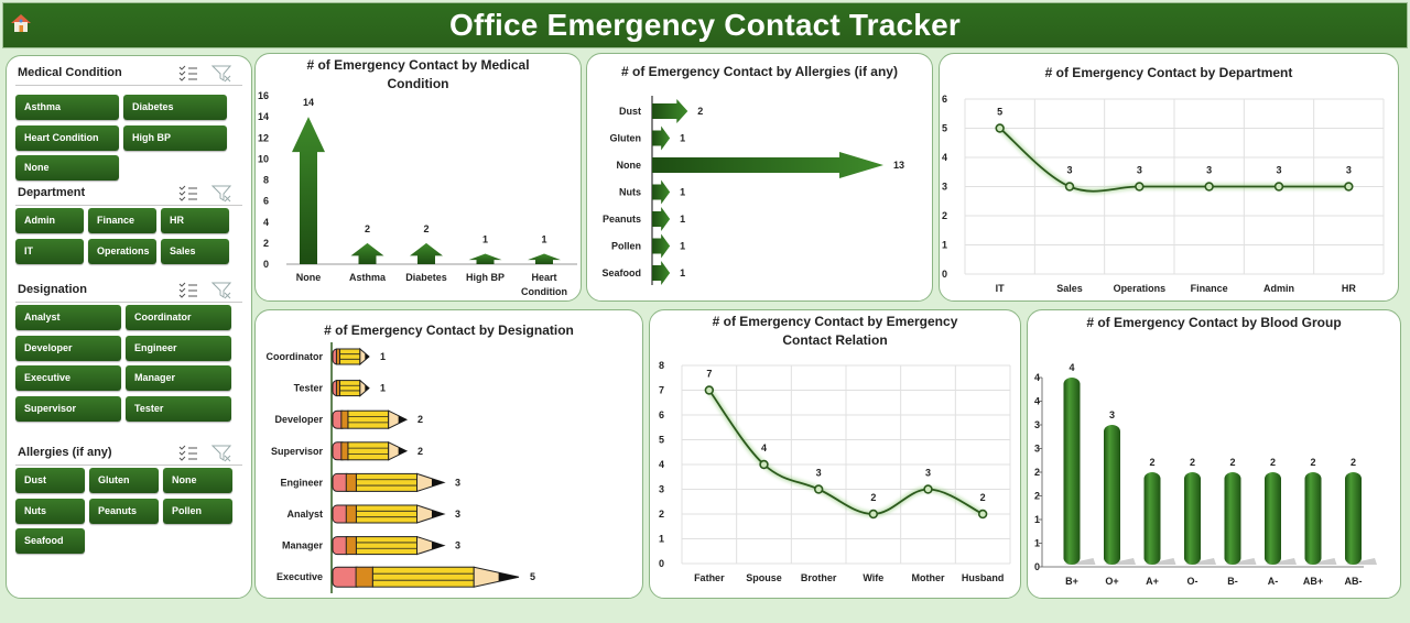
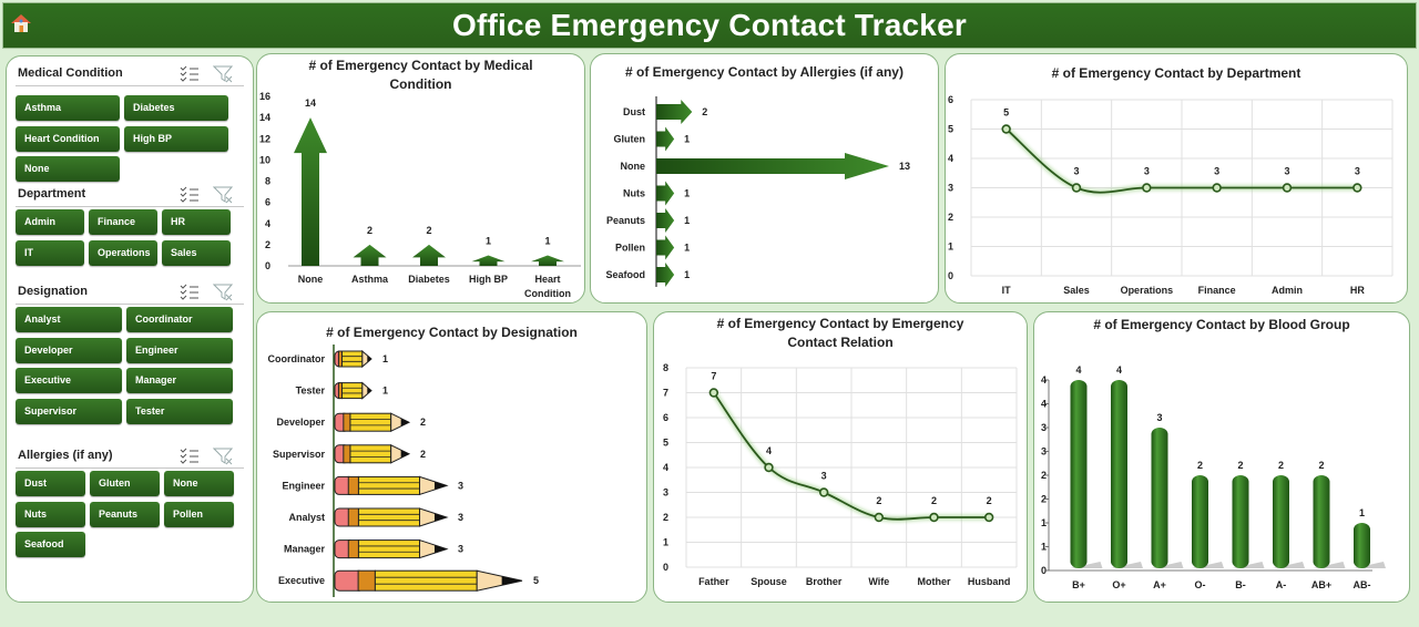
# of Emergency Contact by Emergency Contact Relation/Mother: 3 -> 2
# of Emergency Contact by Blood Group/O+: 3 -> 4
# of Emergency Contact by Blood Group/A+: 2 -> 3
# of Emergency Contact by Blood Group/AB-: 2 -> 1
